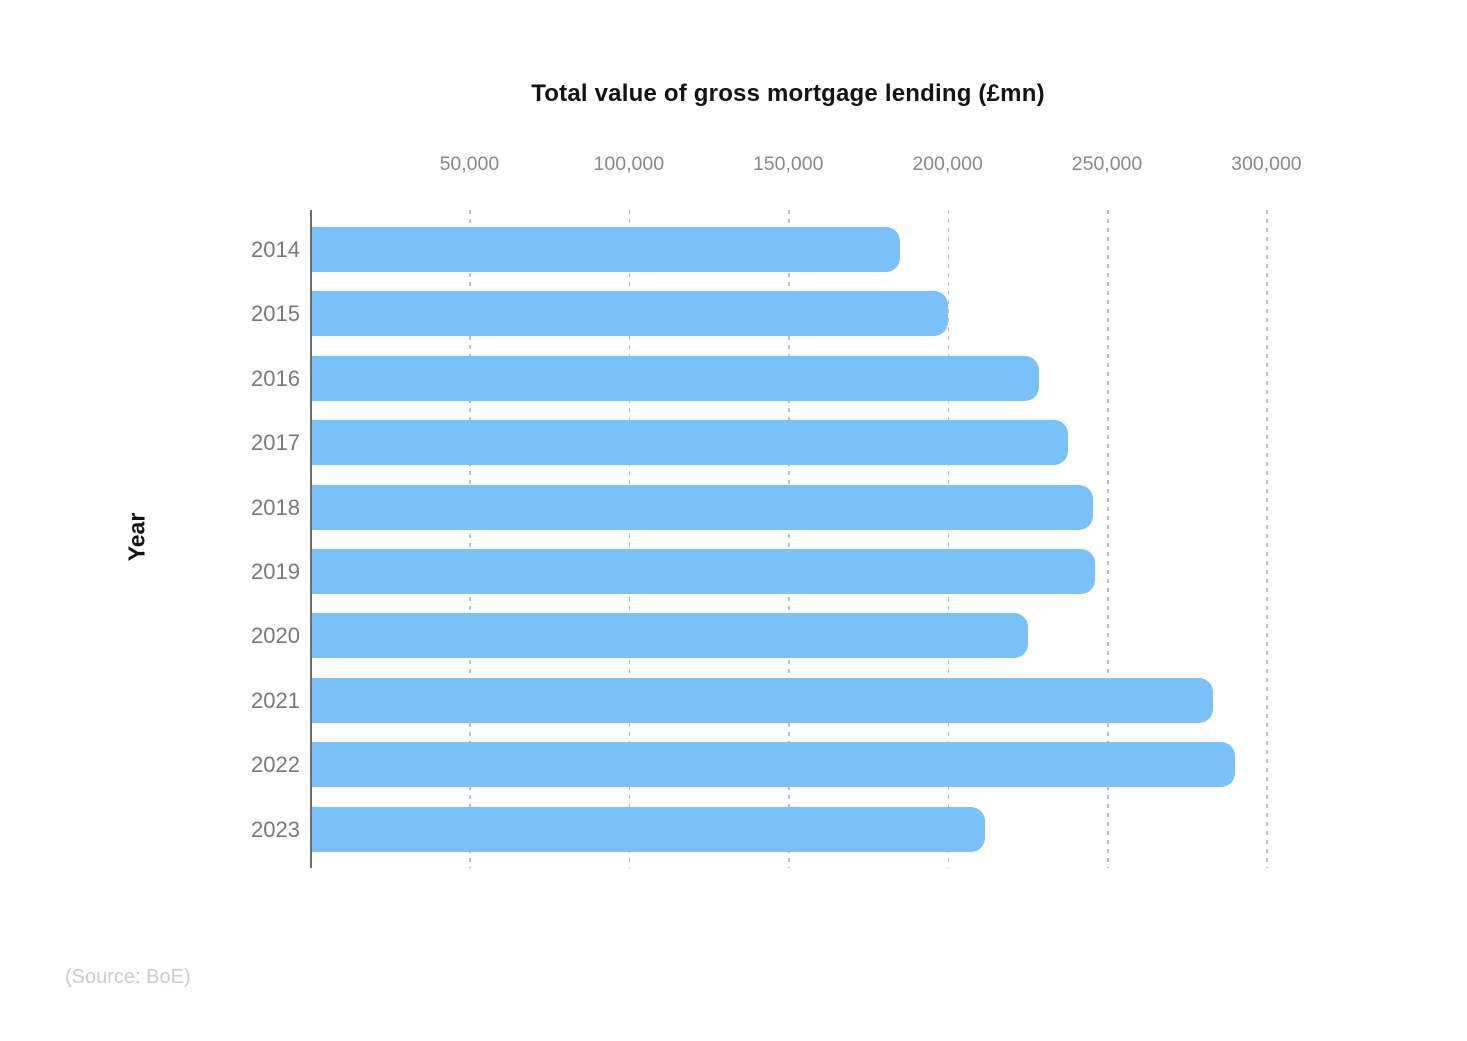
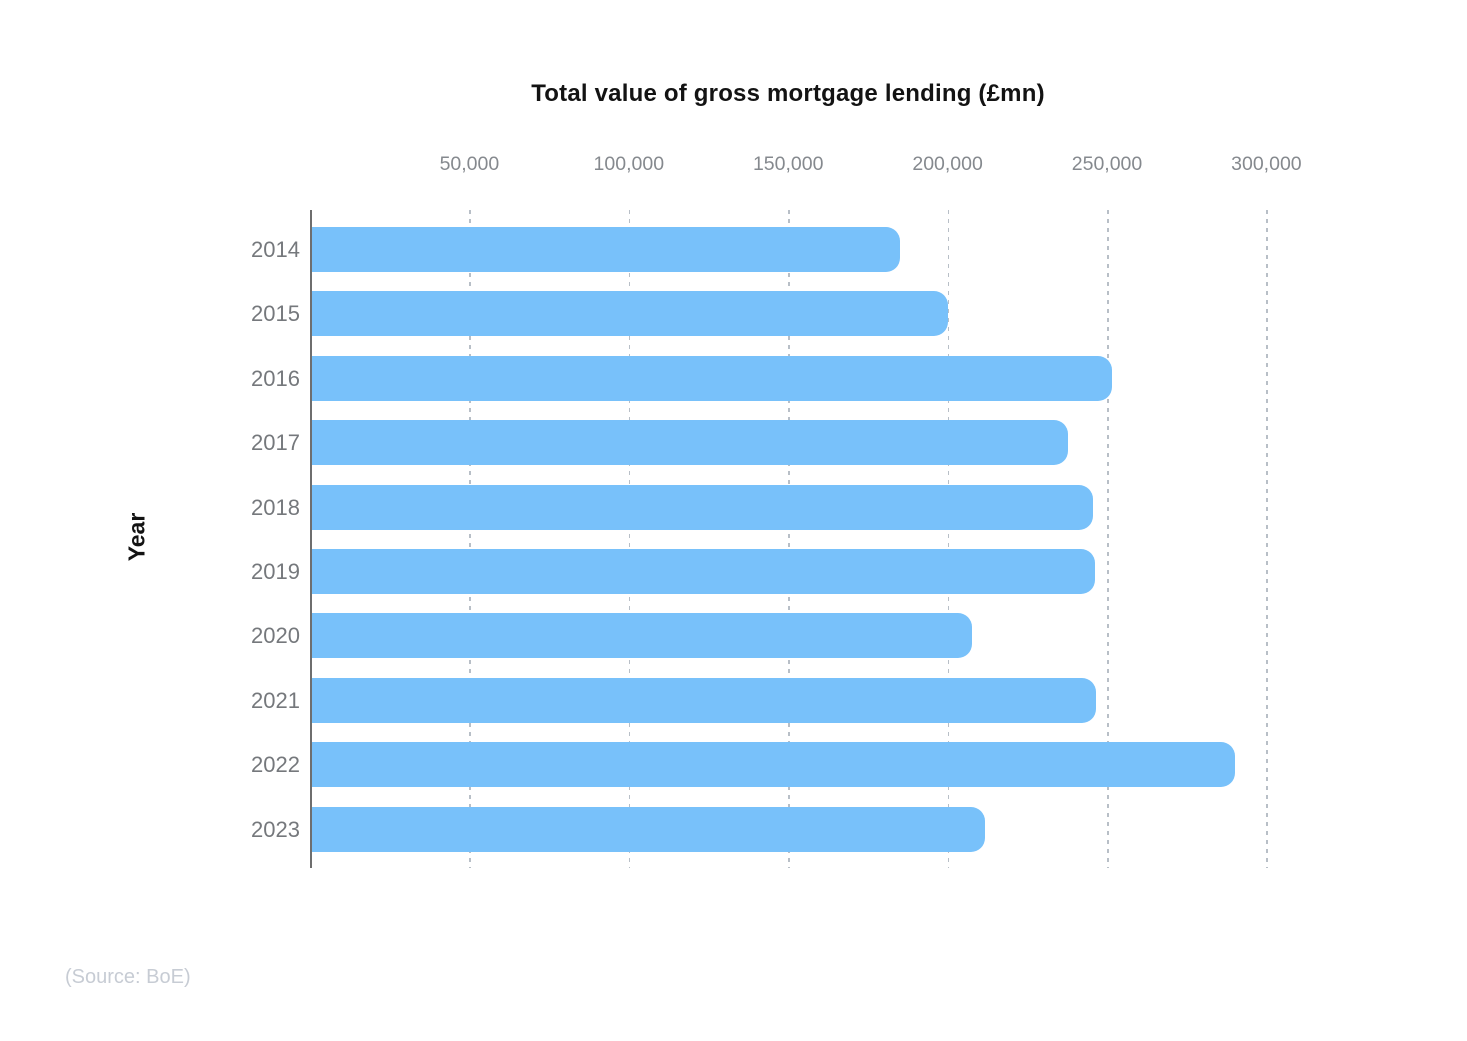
2016: 228000 -> 251000
2020: 224000 -> 207000
2021: 282000 -> 246000
